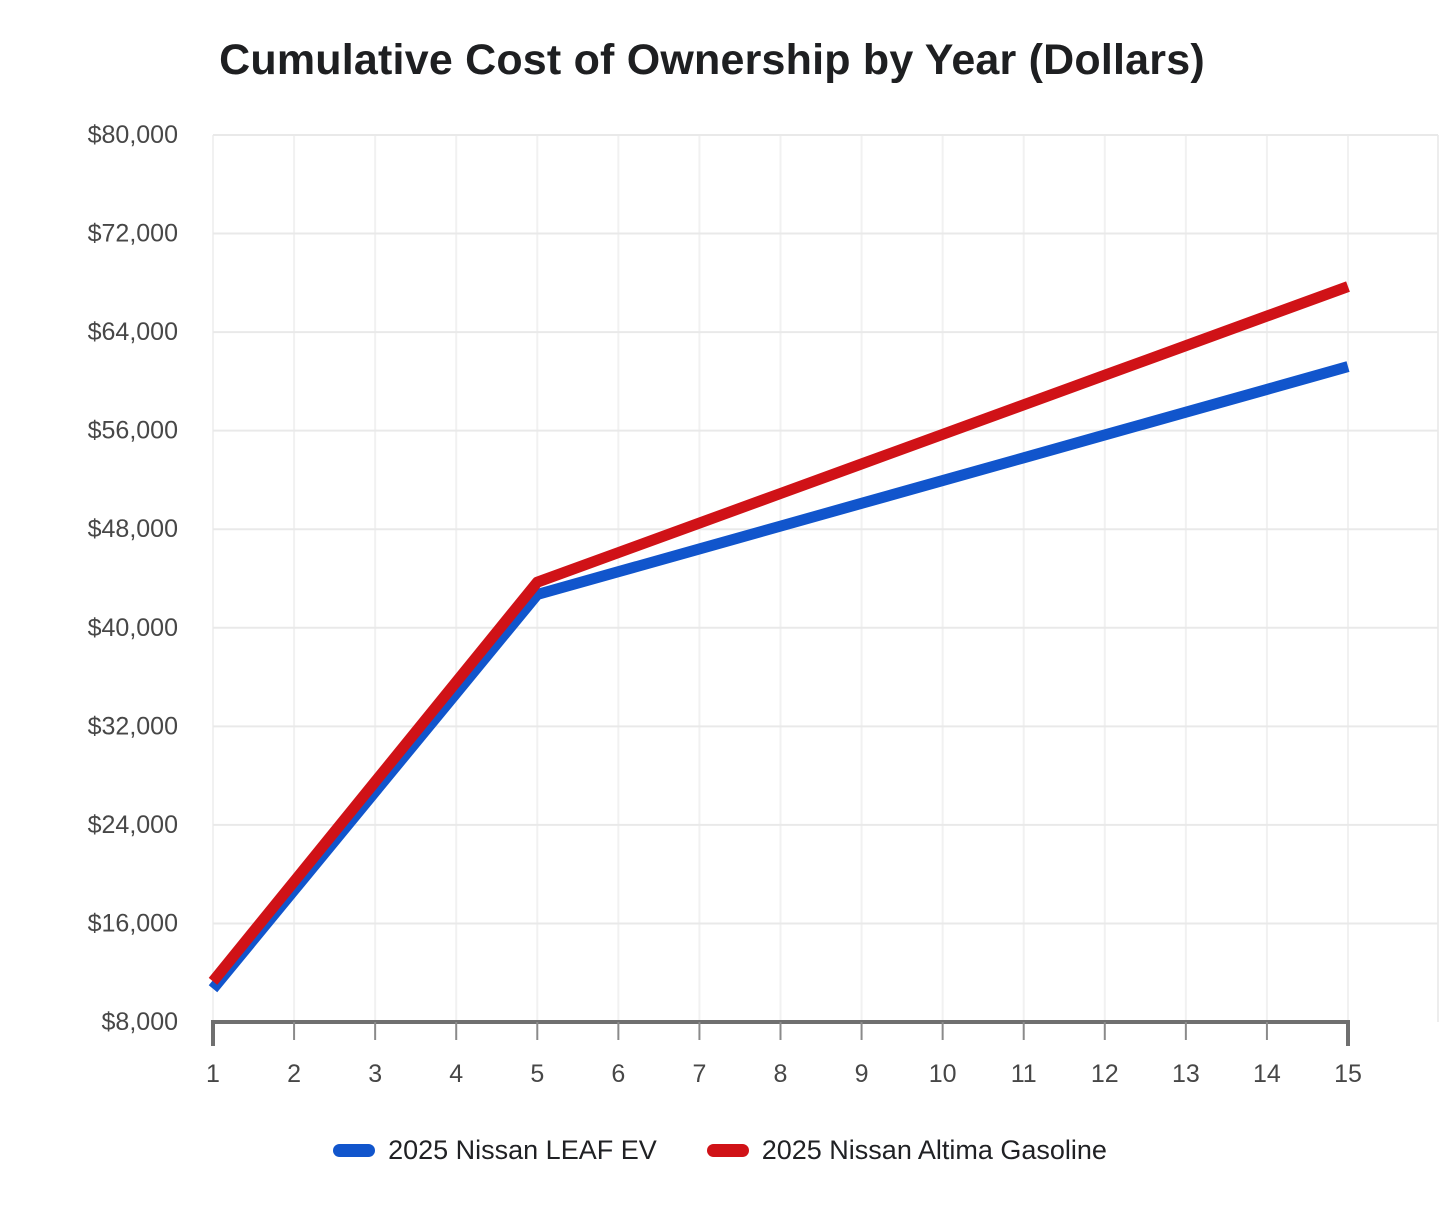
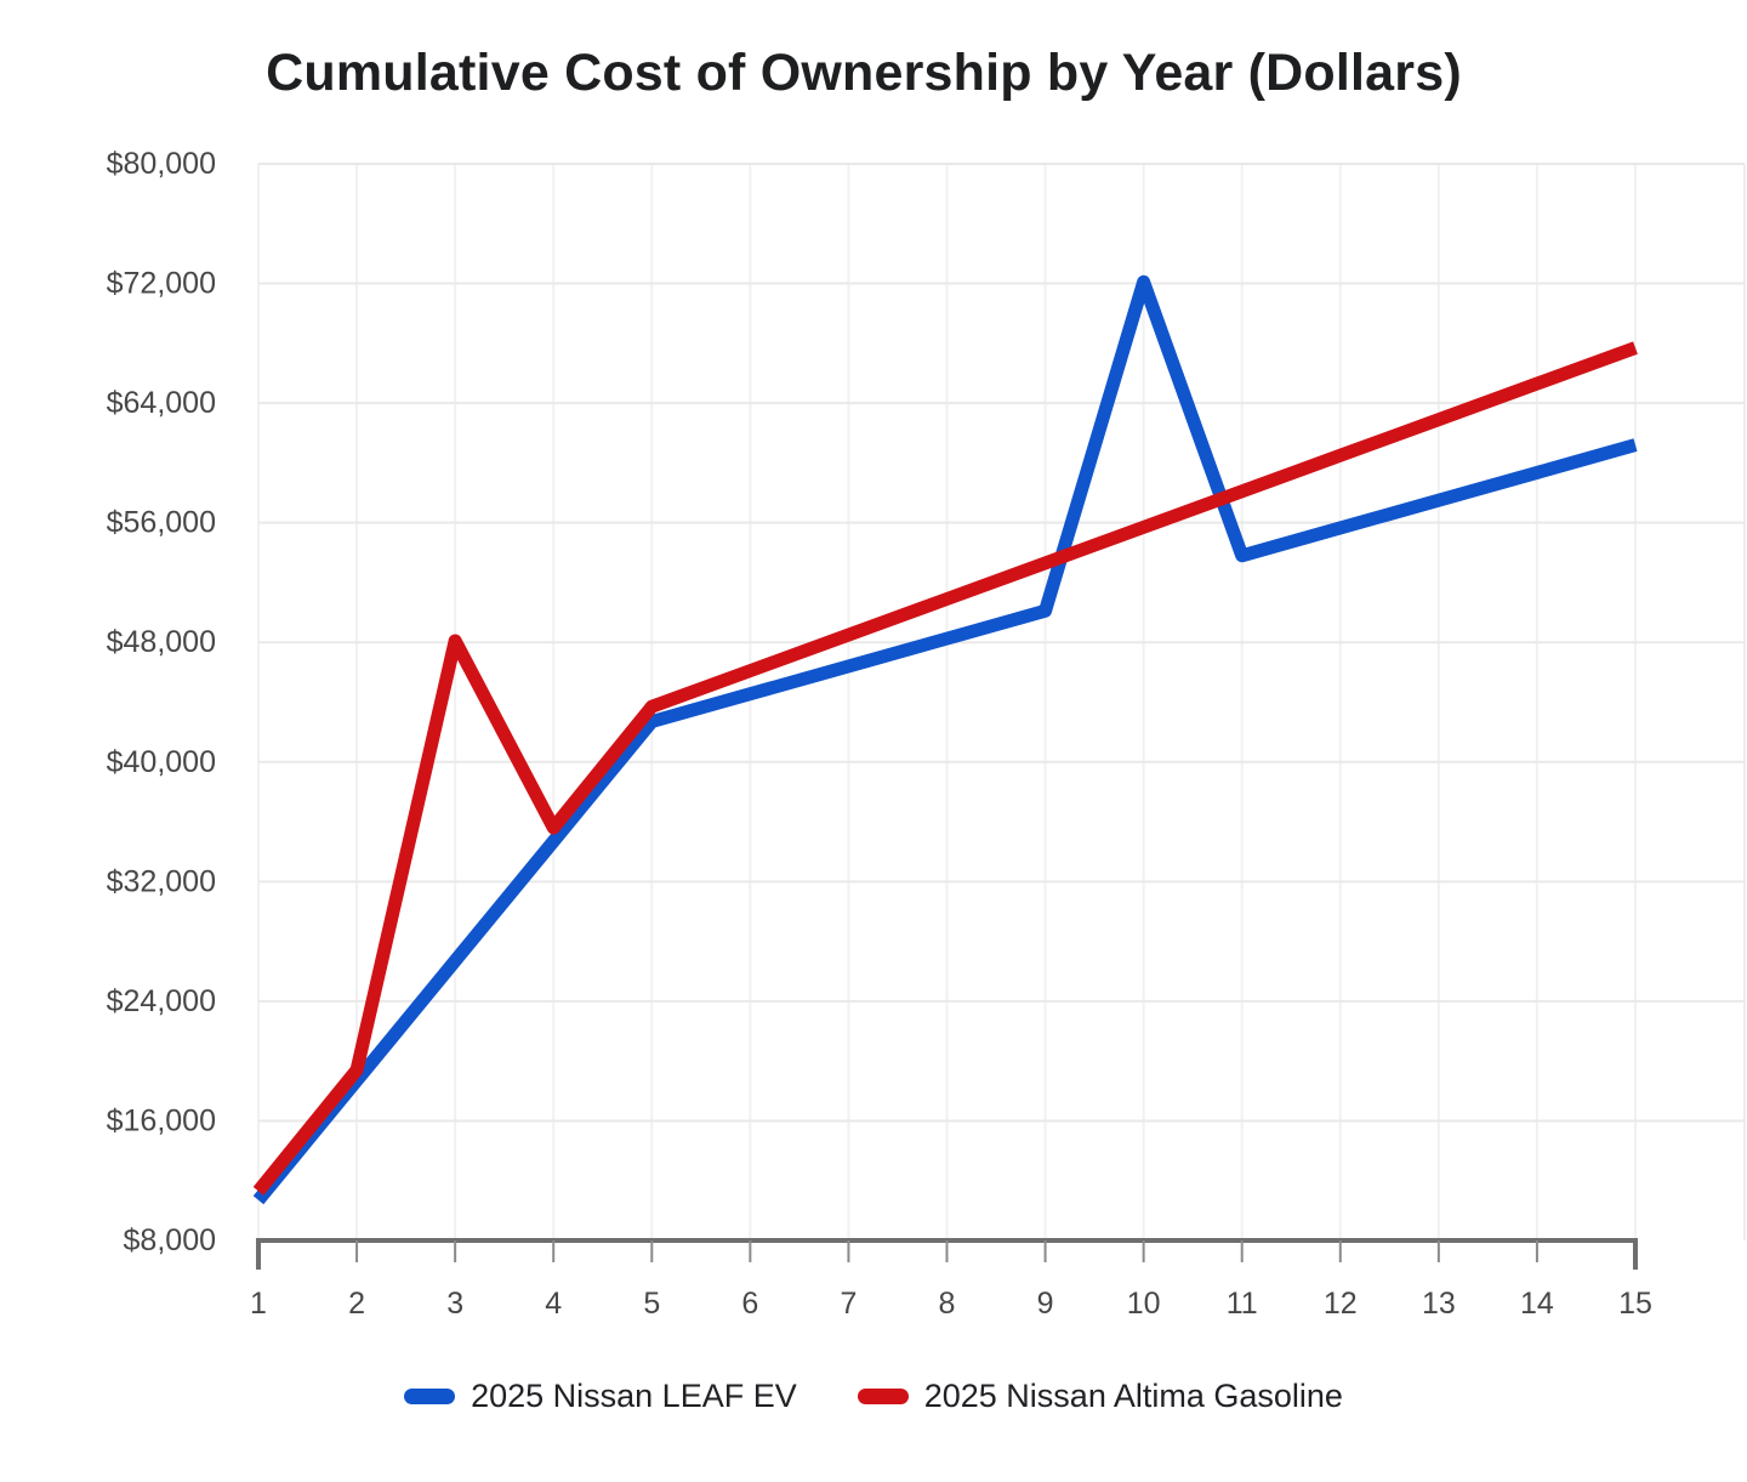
2025 Nissan Altima Gasoline/3: $27500 -> $48100
2025 Nissan LEAF EV/10: $52000 -> $72100
